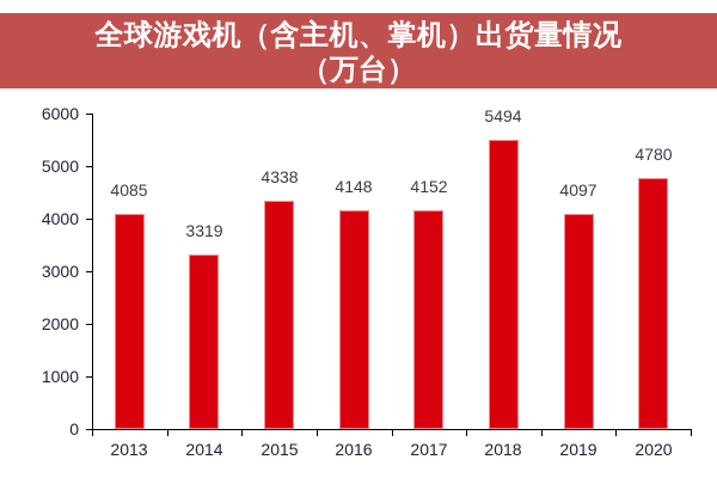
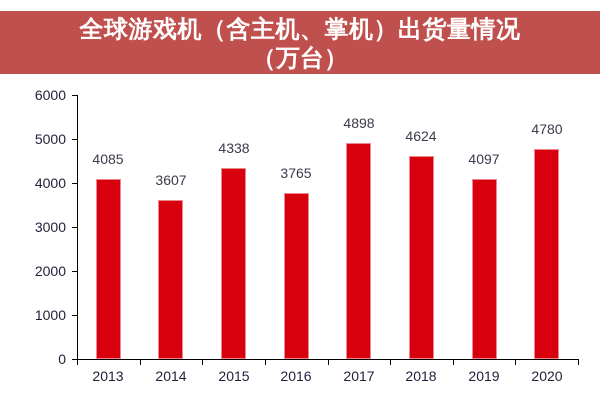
2014: 3319 -> 3607
2016: 4148 -> 3765
2017: 4152 -> 4898
2018: 5494 -> 4624
